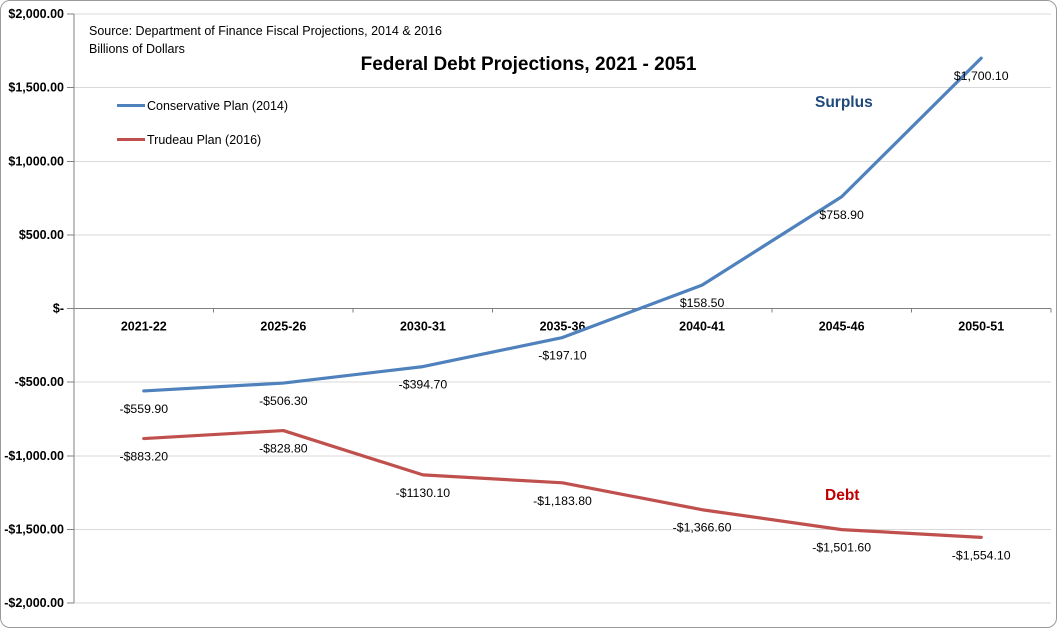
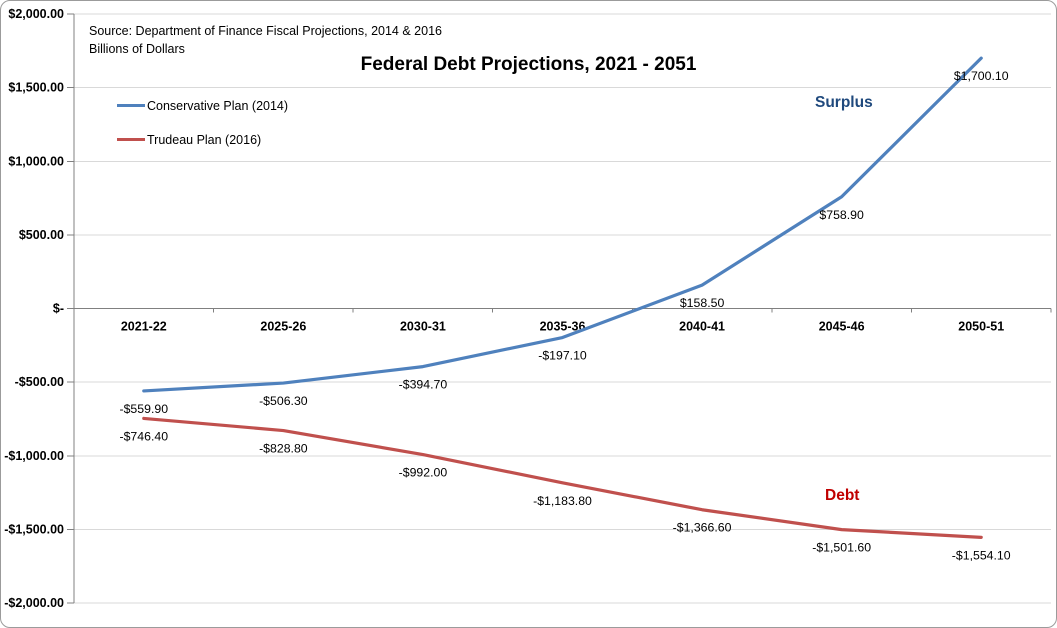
Trudeau Plan (2016)/2021-22: -$883.20 -> -$746.40
Trudeau Plan (2016)/2030-31: -$1130.10 -> -$992.00
